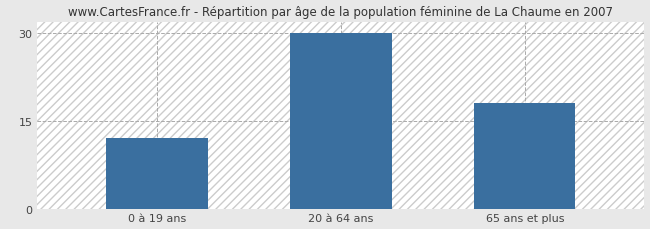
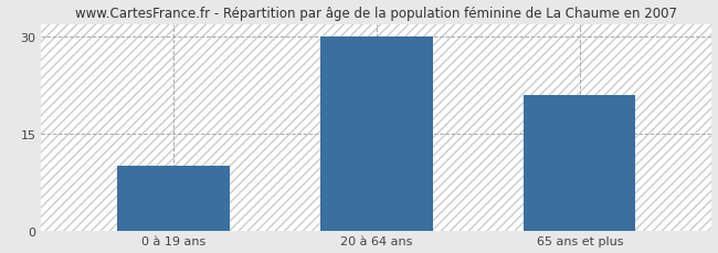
0 à 19 ans: 12 -> 10
65 ans et plus: 18 -> 21
